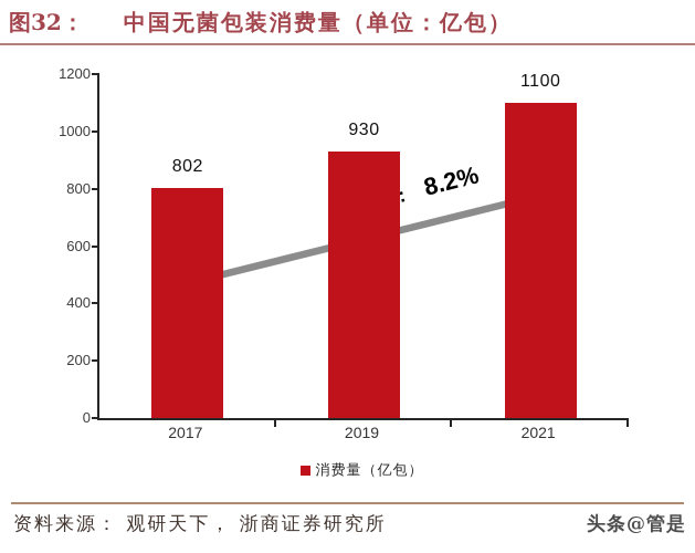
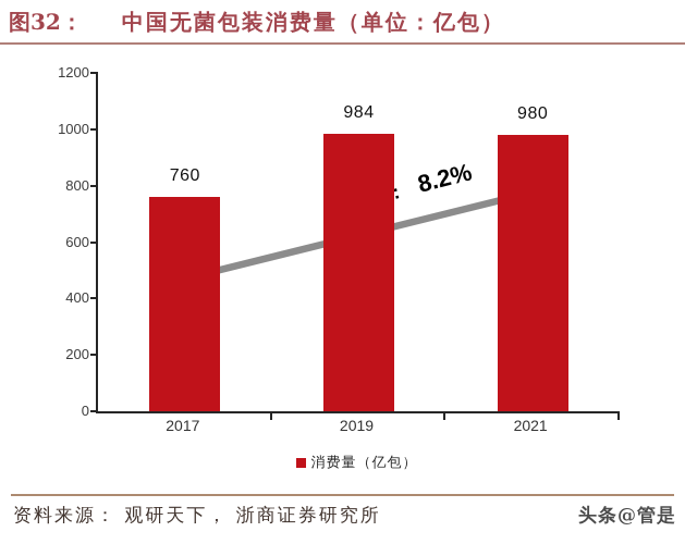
2017: 802 -> 760
2019: 930 -> 984
2021: 1100 -> 980
